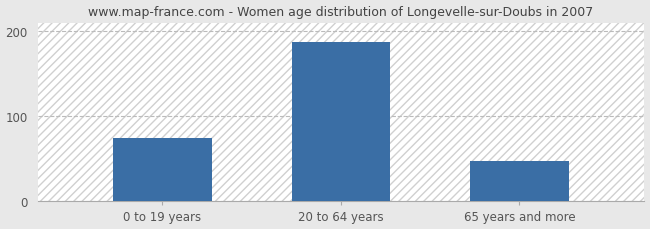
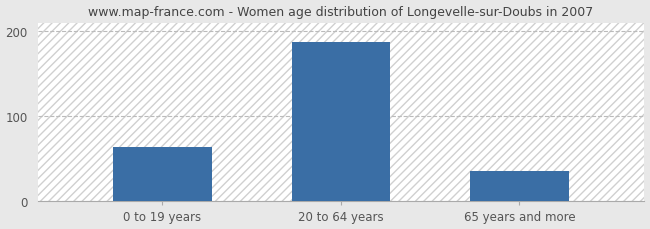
0 to 19 years: 75 -> 64
65 years and more: 48 -> 36
